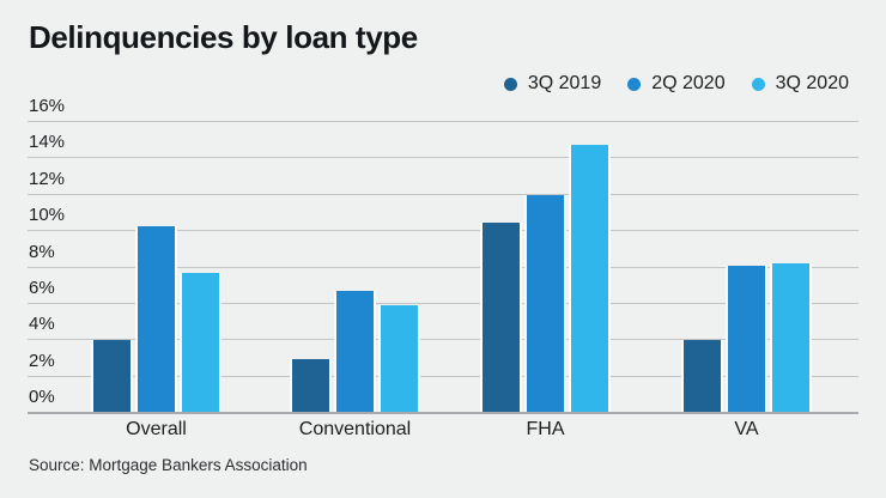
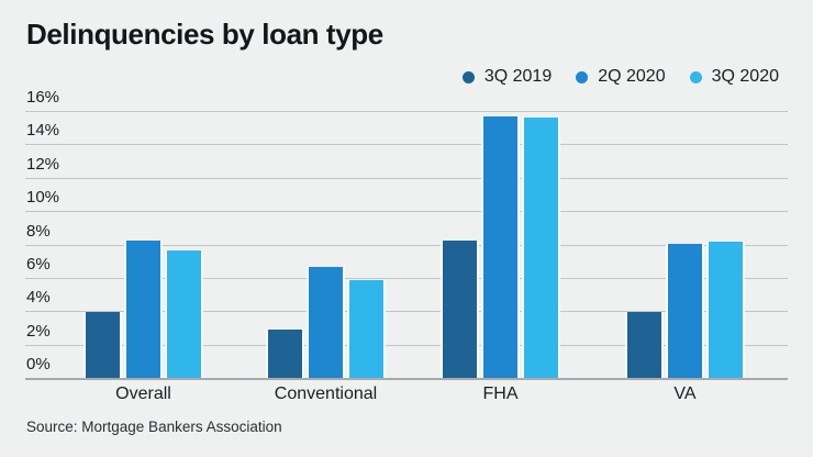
2Q 2020/Overall: 10.2% -> 8.2%
3Q 2019/FHA: 10.4% -> 8.2%
2Q 2020/FHA: 11.9% -> 15.7%
3Q 2020/FHA: 14.7% -> 15.6%
